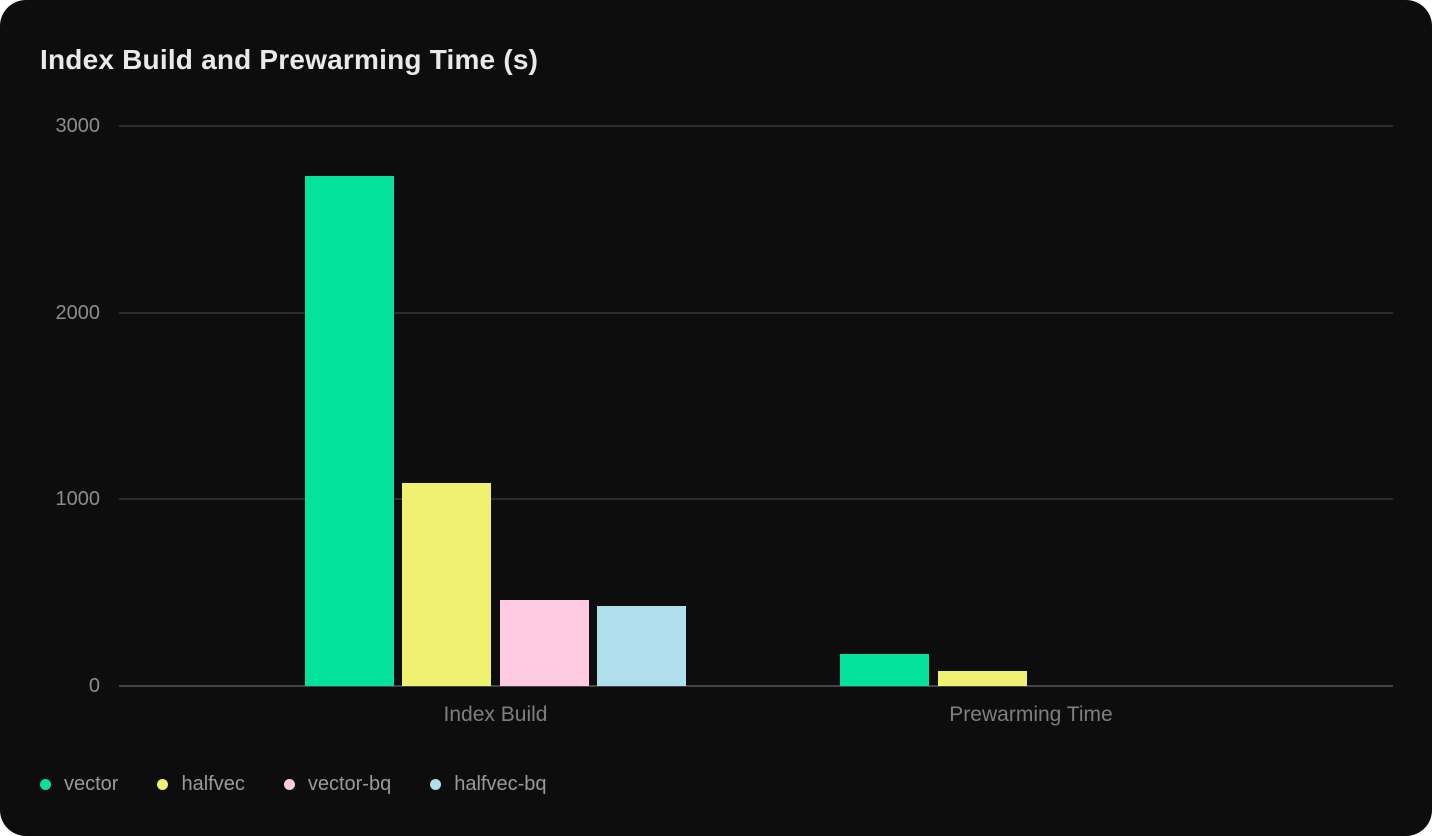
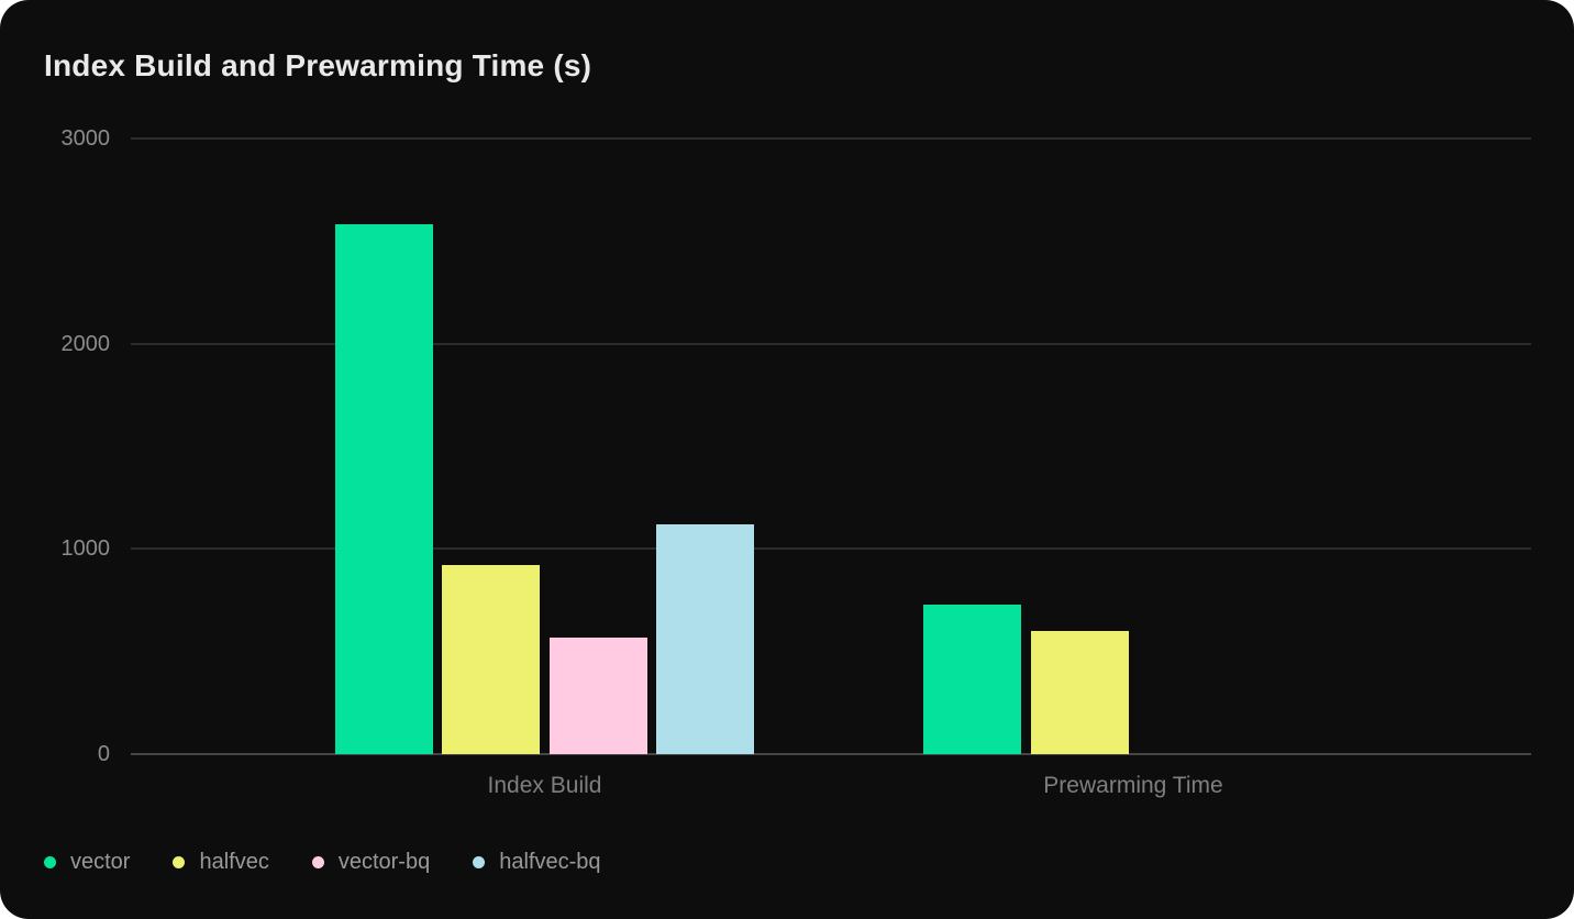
vector/Index Build: 2730 -> 2580
halfvec/Index Build: 1080 -> 920
vector-bq/Index Build: 460 -> 570
halfvec-bq/Index Build: 430 -> 1120
vector/Prewarming Time: 170 -> 730
halfvec/Prewarming Time: 80 -> 600
